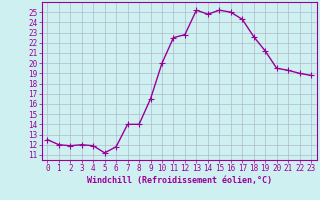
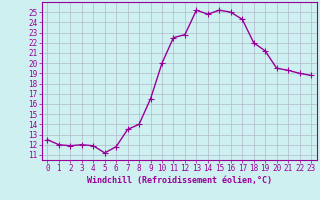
7: 14.0 -> 13.5
18: 22.6 -> 22.0
